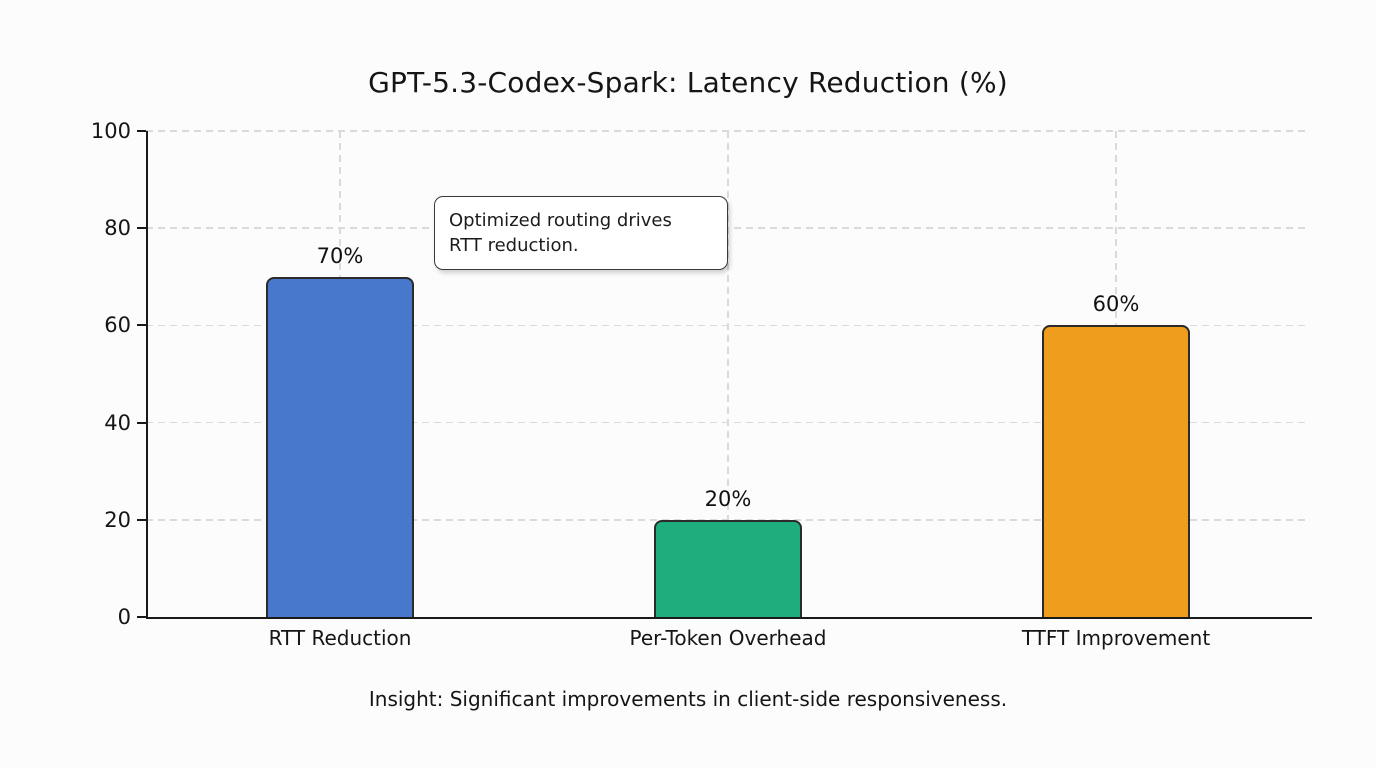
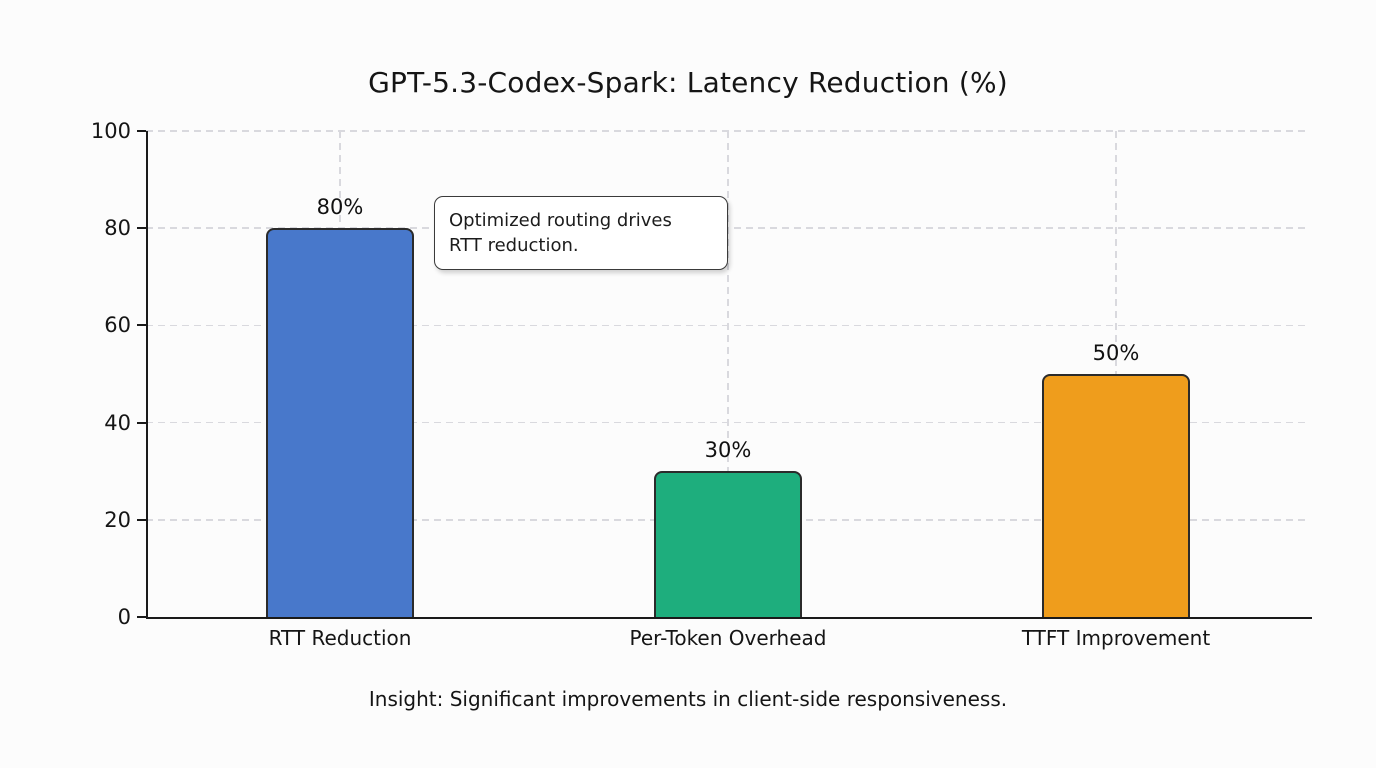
RTT Reduction: 70% -> 80%
Per-Token Overhead: 20% -> 30%
TTFT Improvement: 60% -> 50%
